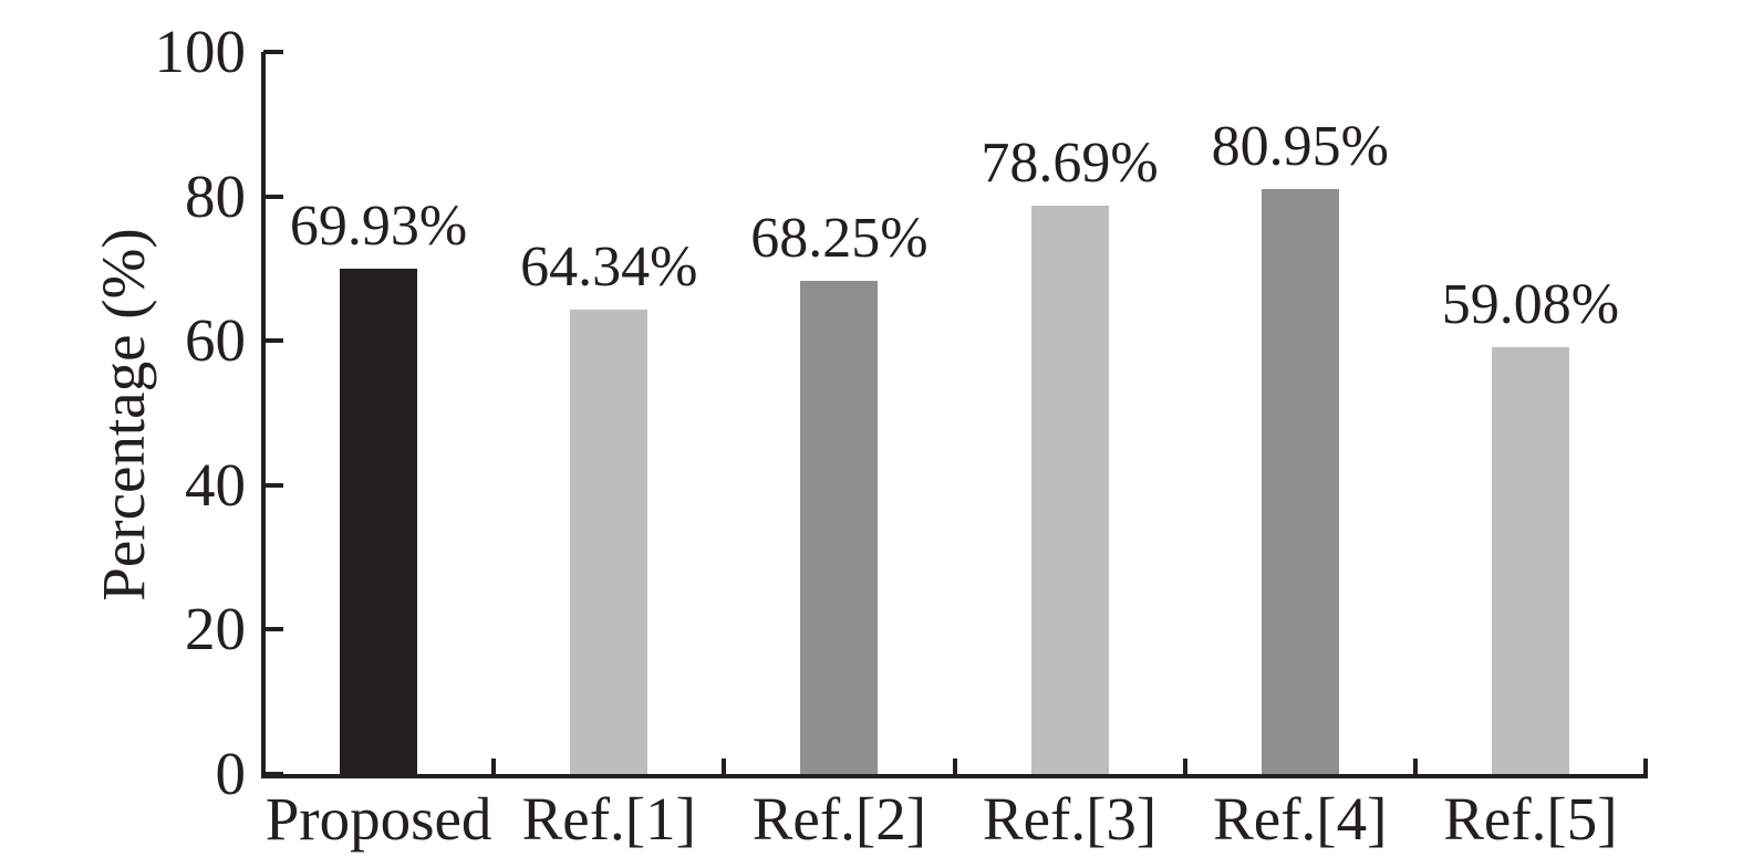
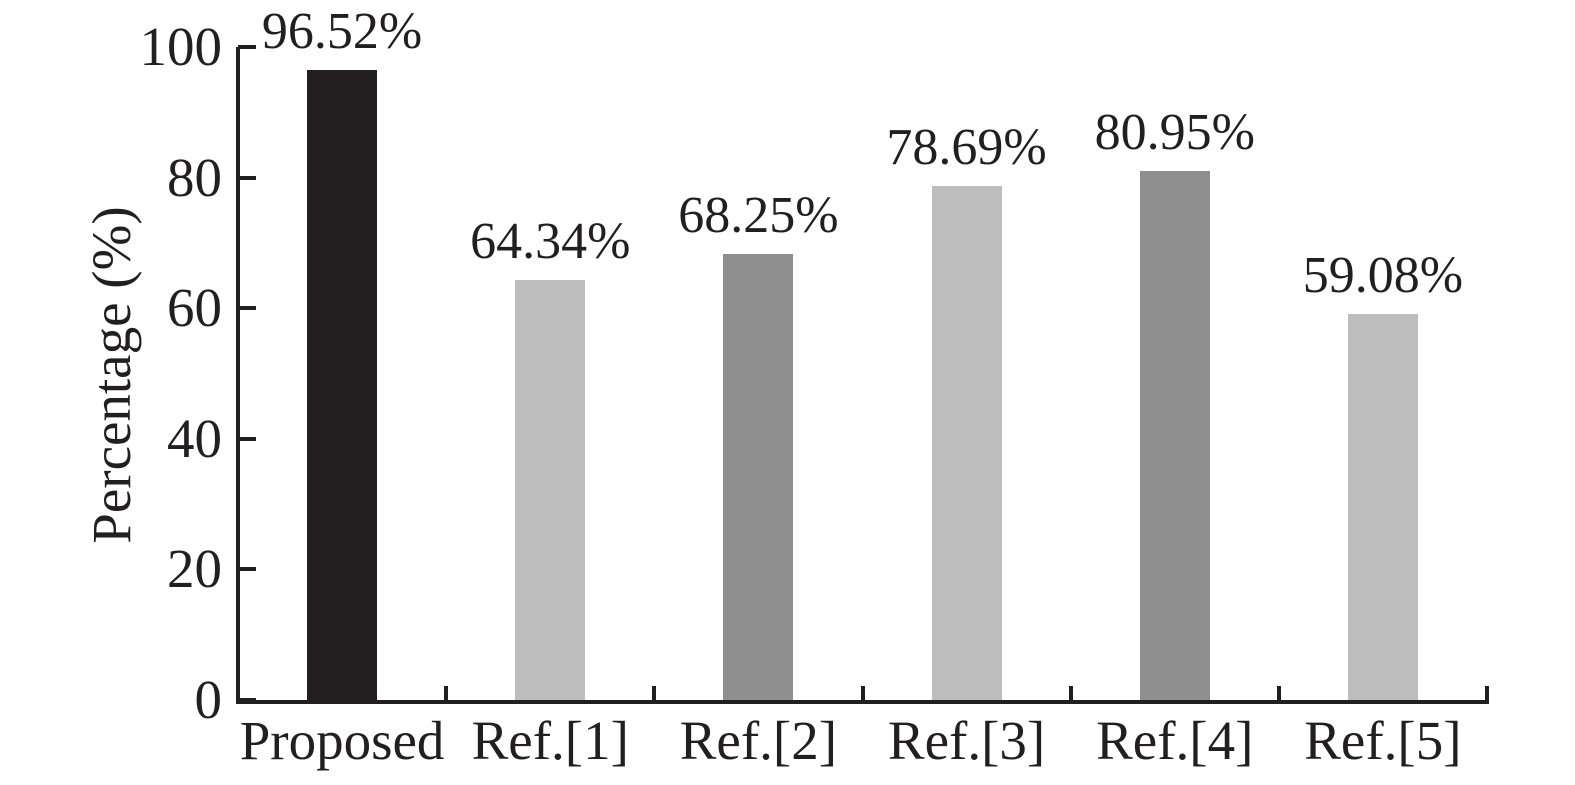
Proposed: 69.93% -> 96.52%
